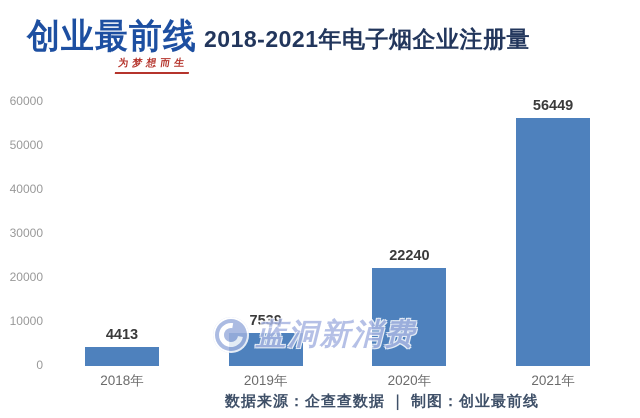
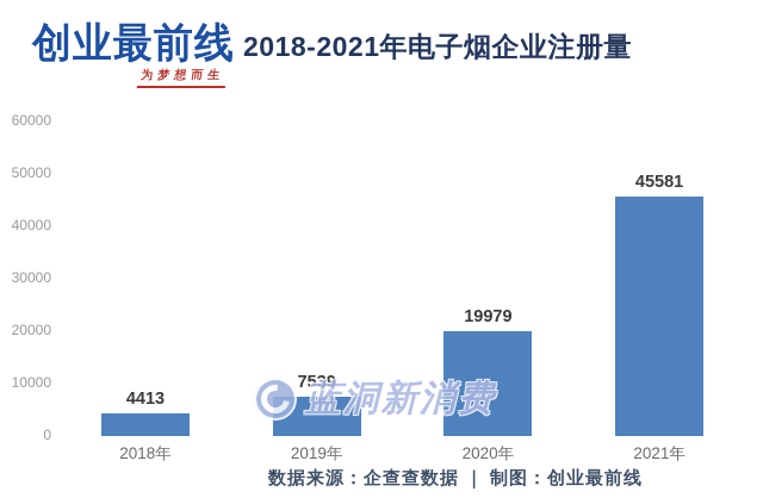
2020年: 22240 -> 19979
2021年: 56449 -> 45581
